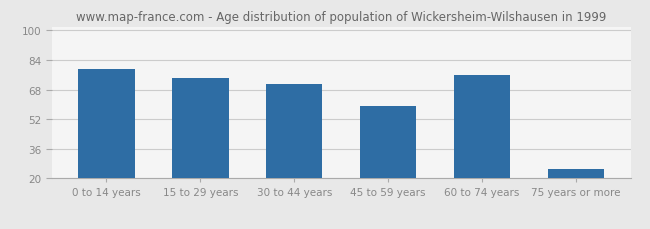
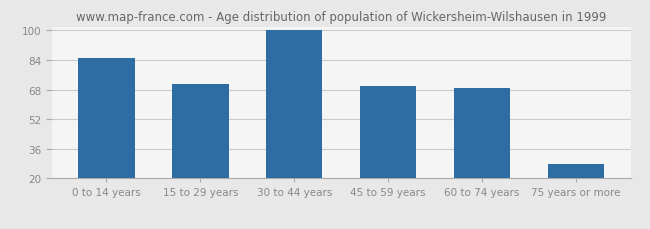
0 to 14 years: 79 -> 85
15 to 29 years: 74 -> 71
30 to 44 years: 71 -> 100
45 to 59 years: 59 -> 70
60 to 74 years: 76 -> 69
75 years or more: 25 -> 28
